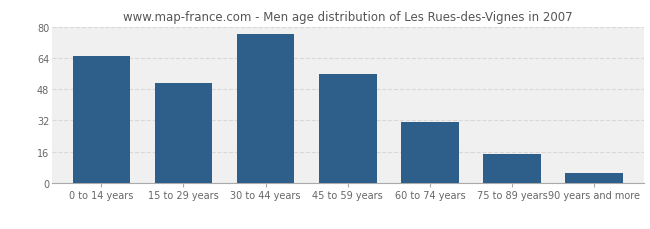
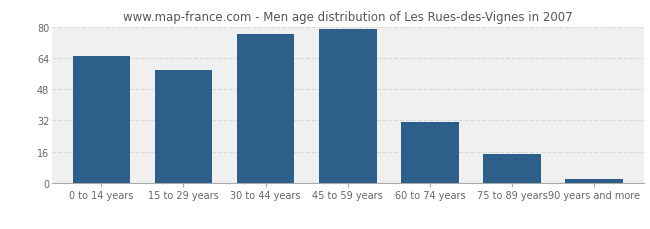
15 to 29 years: 51 -> 58
45 to 59 years: 56 -> 79
90 years and more: 5 -> 2
